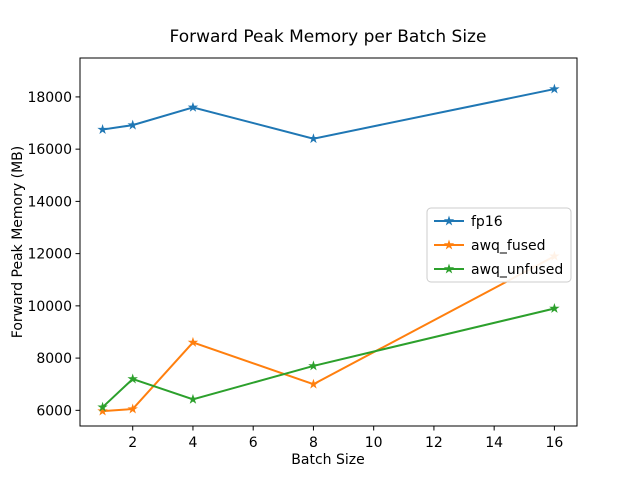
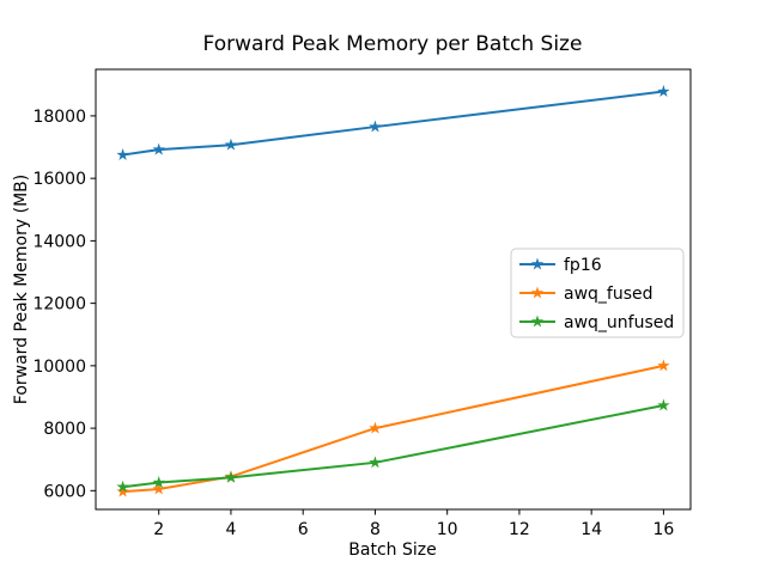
awq_unfused/2: 7200 -> 6300
fp16/4: 17600 -> 17100
awq_fused/4: 8600 -> 6400
fp16/8: 16400 -> 17600
awq_fused/8: 7000 -> 8000
awq_unfused/8: 7700 -> 6900
fp16/16: 18300 -> 18800
awq_fused/16: 11900 -> 10000
awq_unfused/16: 9900 -> 8700
